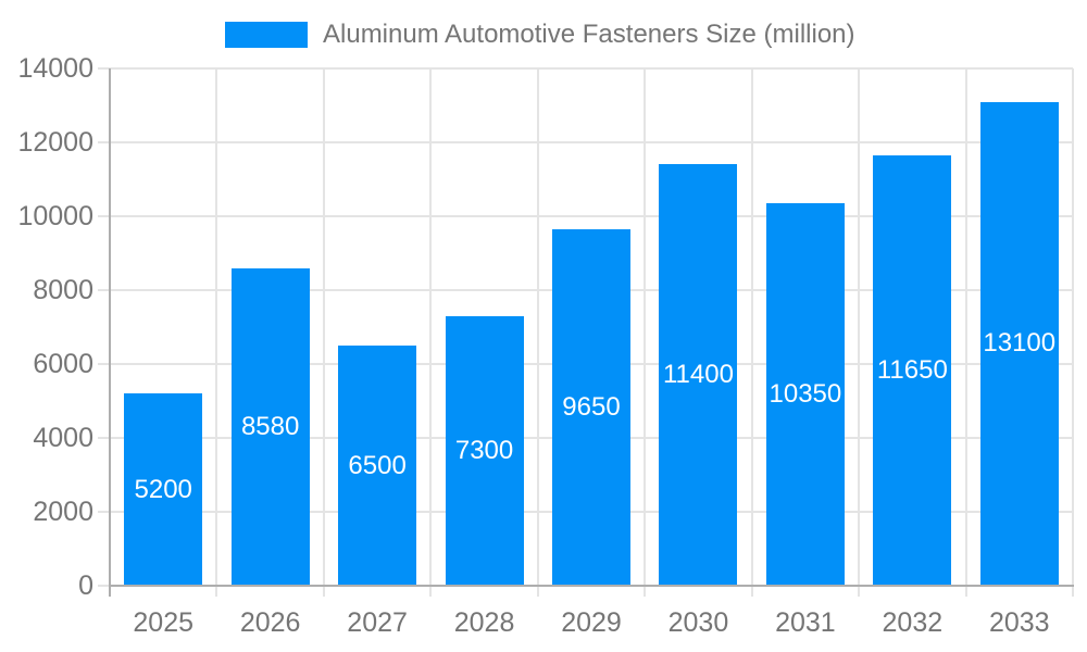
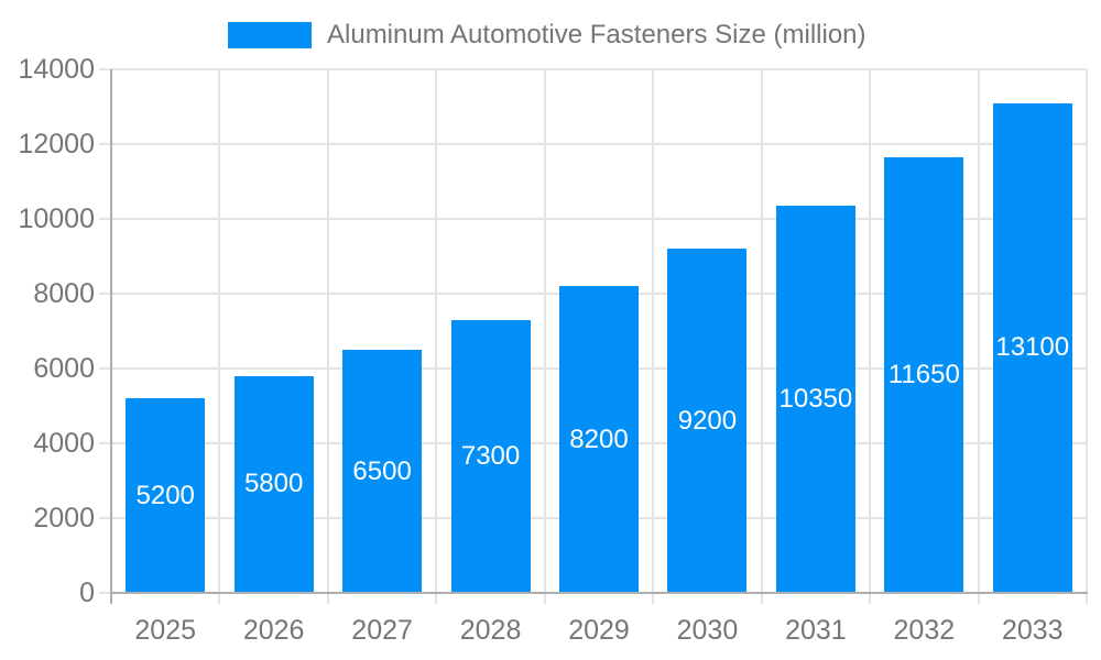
2026: 8580 -> 5800
2029: 9650 -> 8200
2030: 11400 -> 9200
